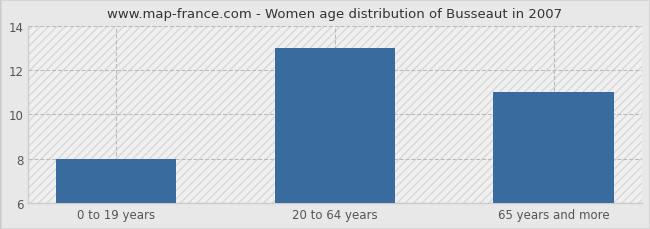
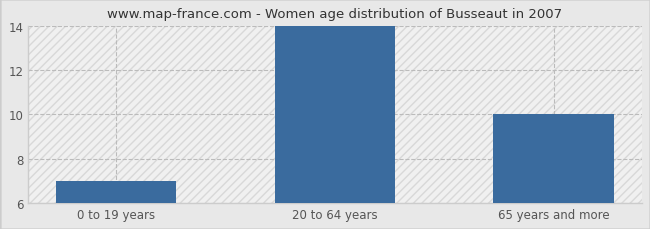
0 to 19 years: 8 -> 7
20 to 64 years: 13 -> 14
65 years and more: 11 -> 10
